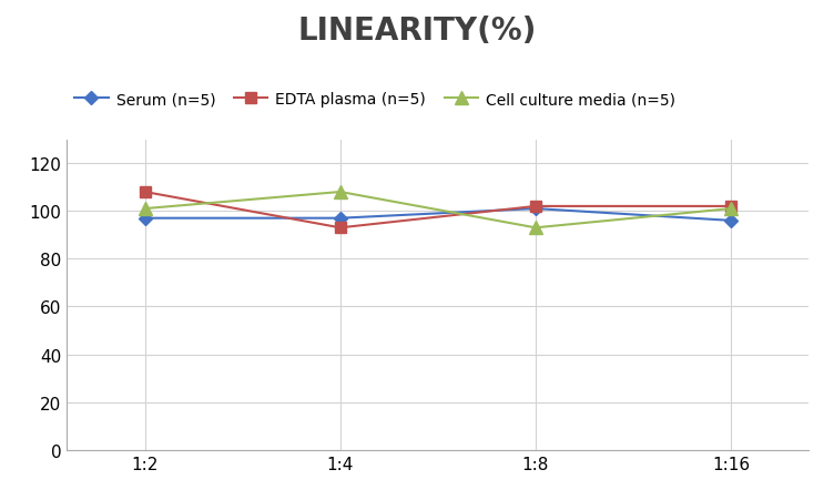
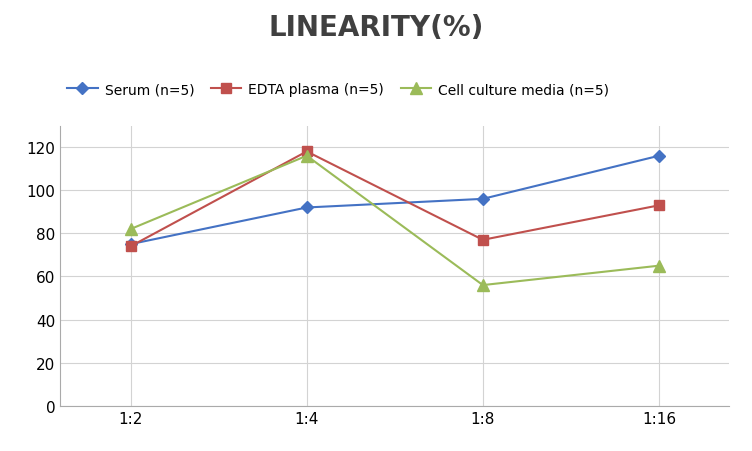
Serum (n=5)/1:2: 97 -> 75
EDTA plasma (n=5)/1:2: 108 -> 74
Cell culture media (n=5)/1:2: 101 -> 82
Serum (n=5)/1:4: 97 -> 92
EDTA plasma (n=5)/1:4: 93 -> 118
Cell culture media (n=5)/1:4: 108 -> 116
Serum (n=5)/1:8: 101 -> 96
EDTA plasma (n=5)/1:8: 102 -> 77
Cell culture media (n=5)/1:8: 93 -> 56
Serum (n=5)/1:16: 96 -> 116
EDTA plasma (n=5)/1:16: 102 -> 93
Cell culture media (n=5)/1:16: 101 -> 65
